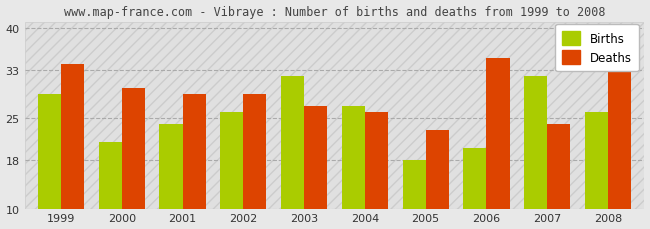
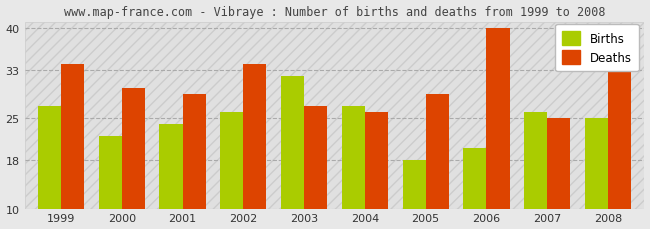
Births/1999: 29 -> 27
Births/2000: 21 -> 22
Deaths/2002: 29 -> 34
Deaths/2005: 23 -> 29
Deaths/2006: 35 -> 40
Births/2007: 32 -> 26
Deaths/2007: 24 -> 25
Births/2008: 26 -> 25
